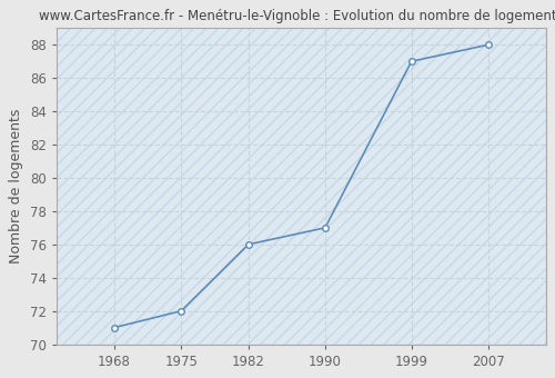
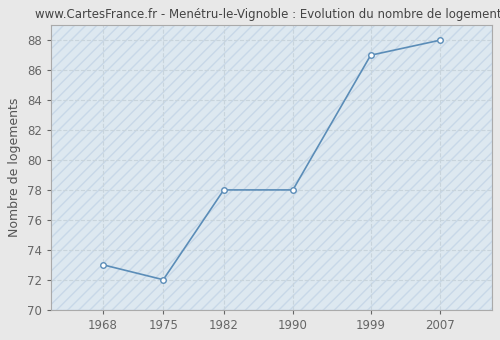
1968: 71 -> 73
1982: 76 -> 78
1990: 77 -> 78
